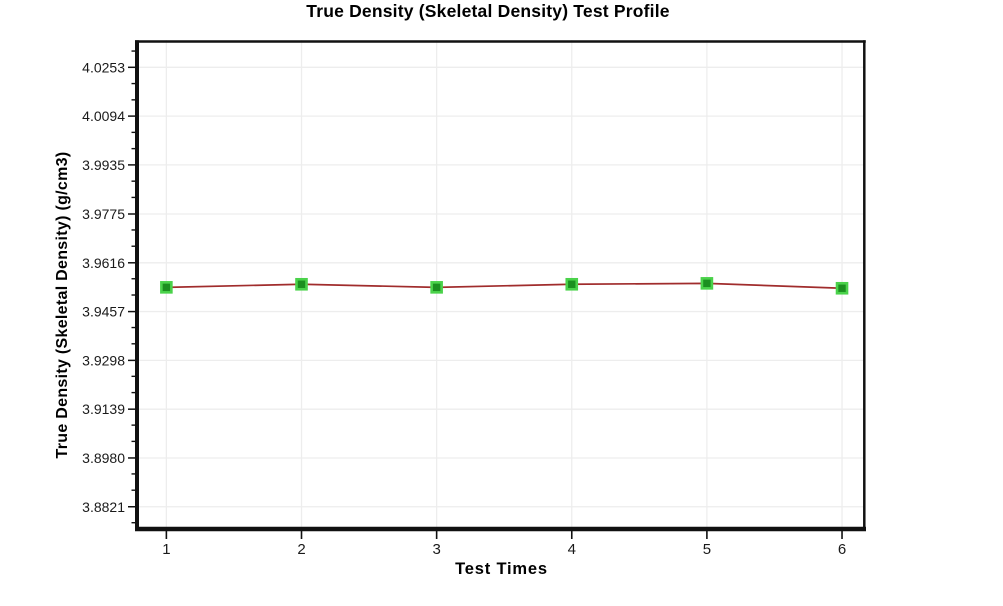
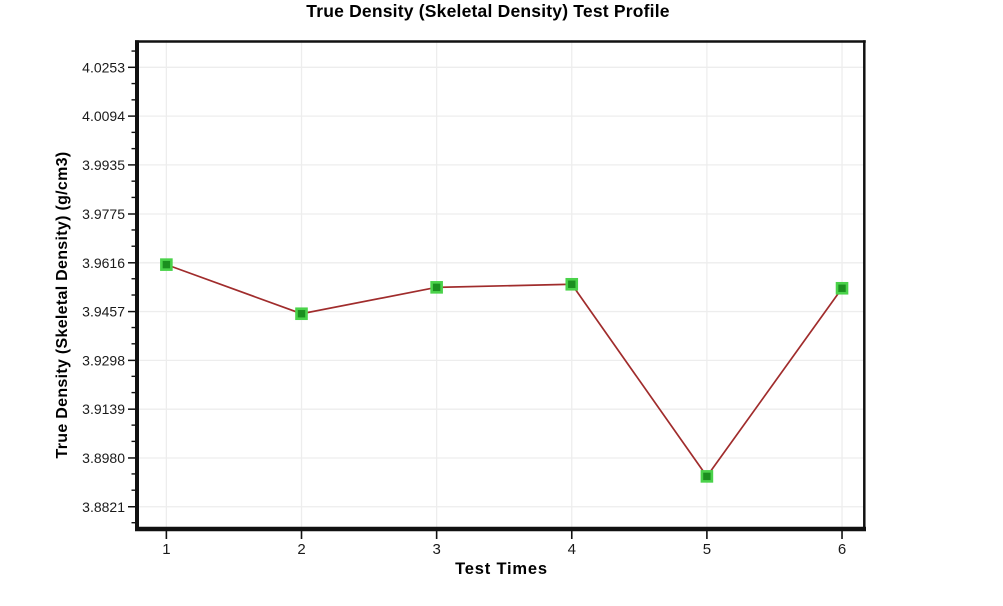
1: 3.954 -> 3.961
2: 3.955 -> 3.945
5: 3.955 -> 3.892
